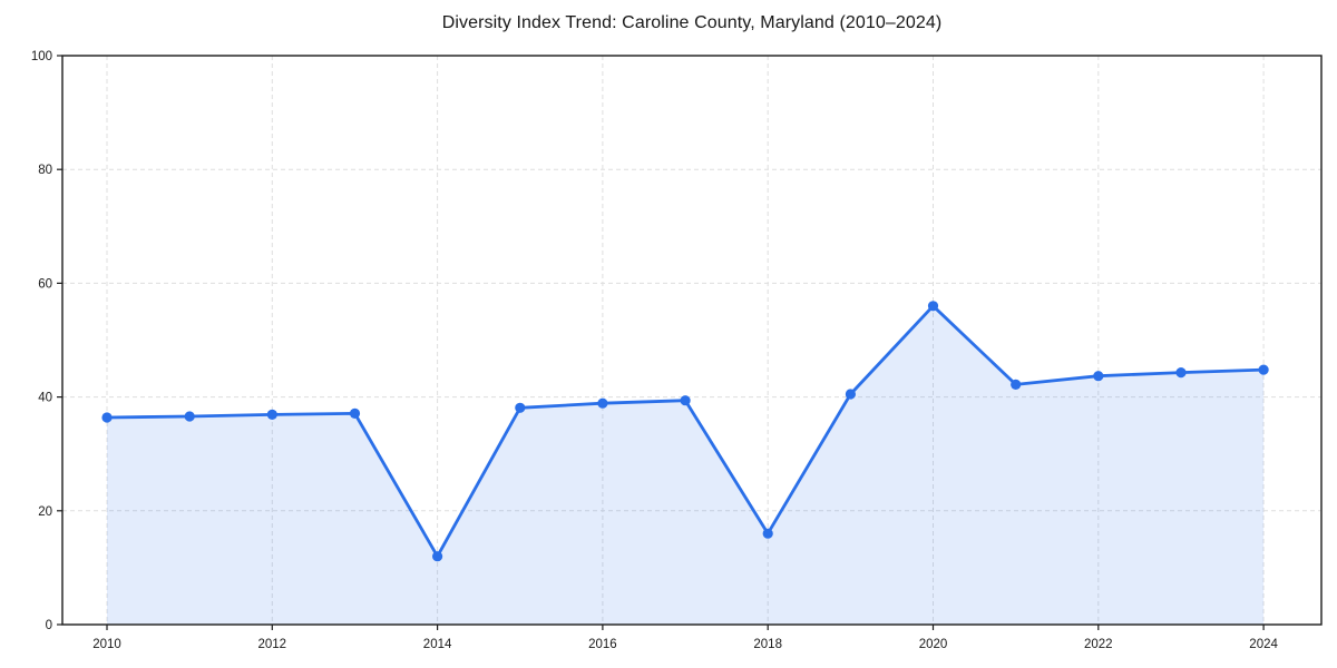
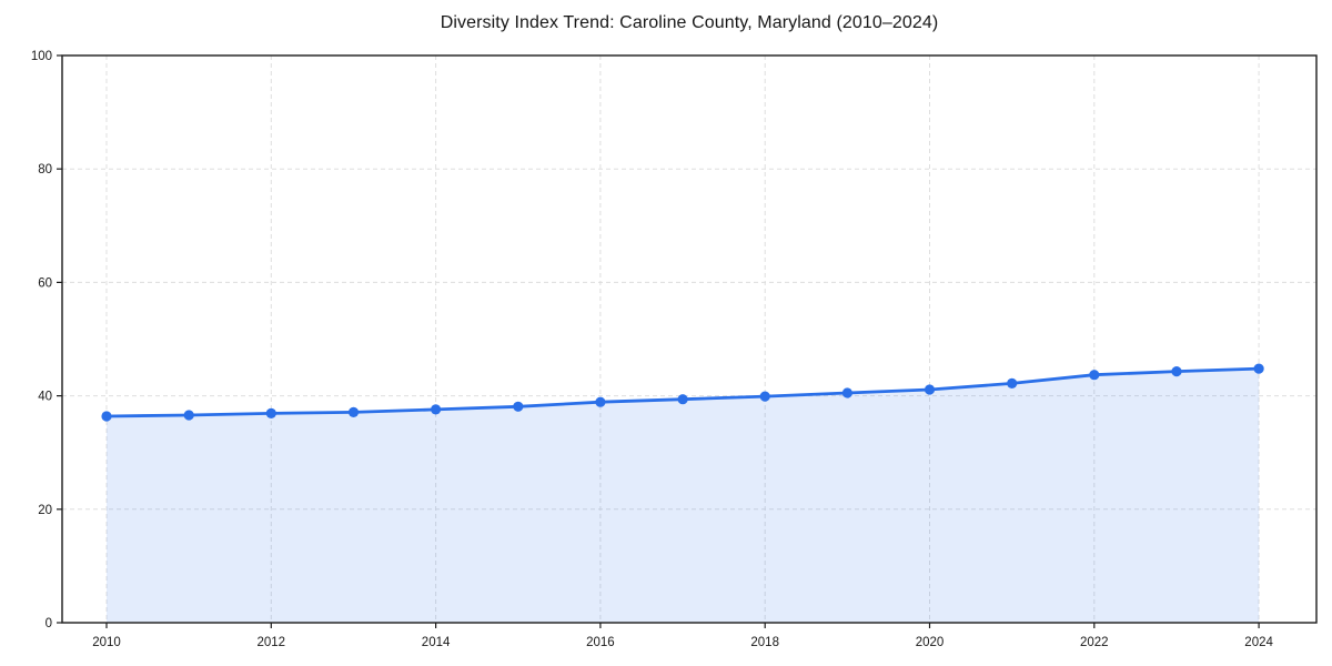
2014: 12 -> 38
2018: 16 -> 40
2020: 56 -> 41
